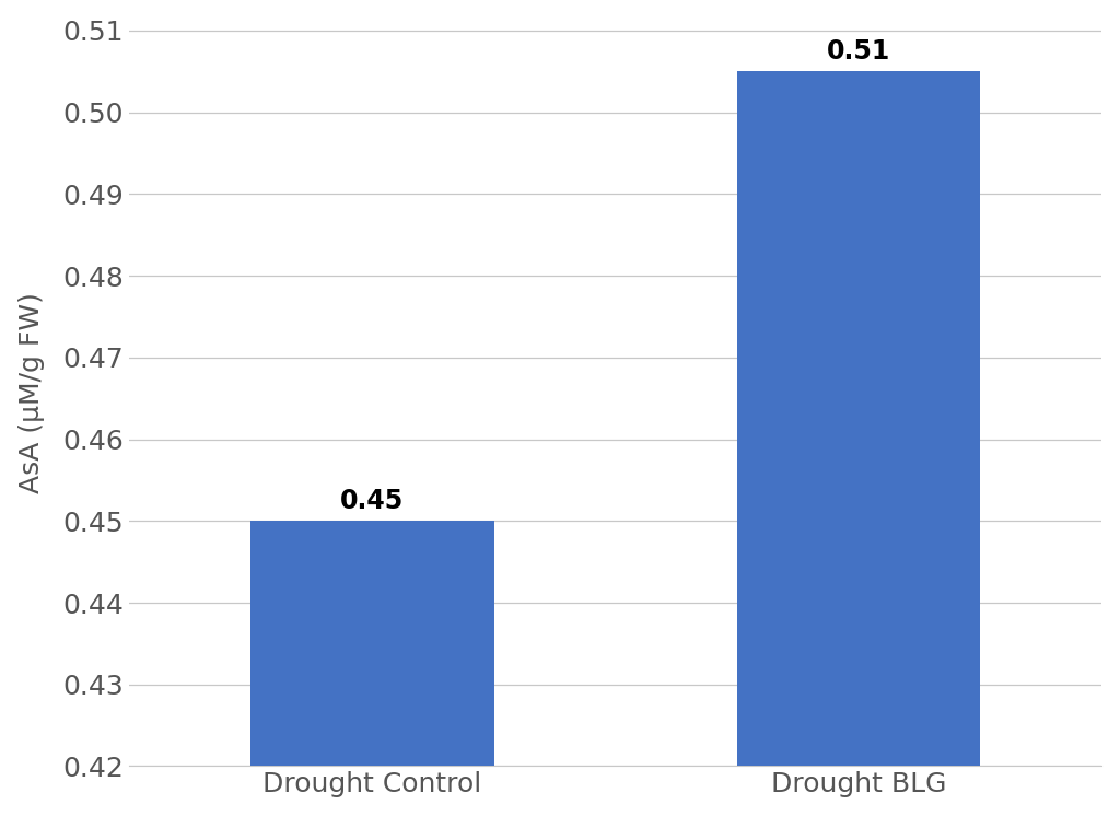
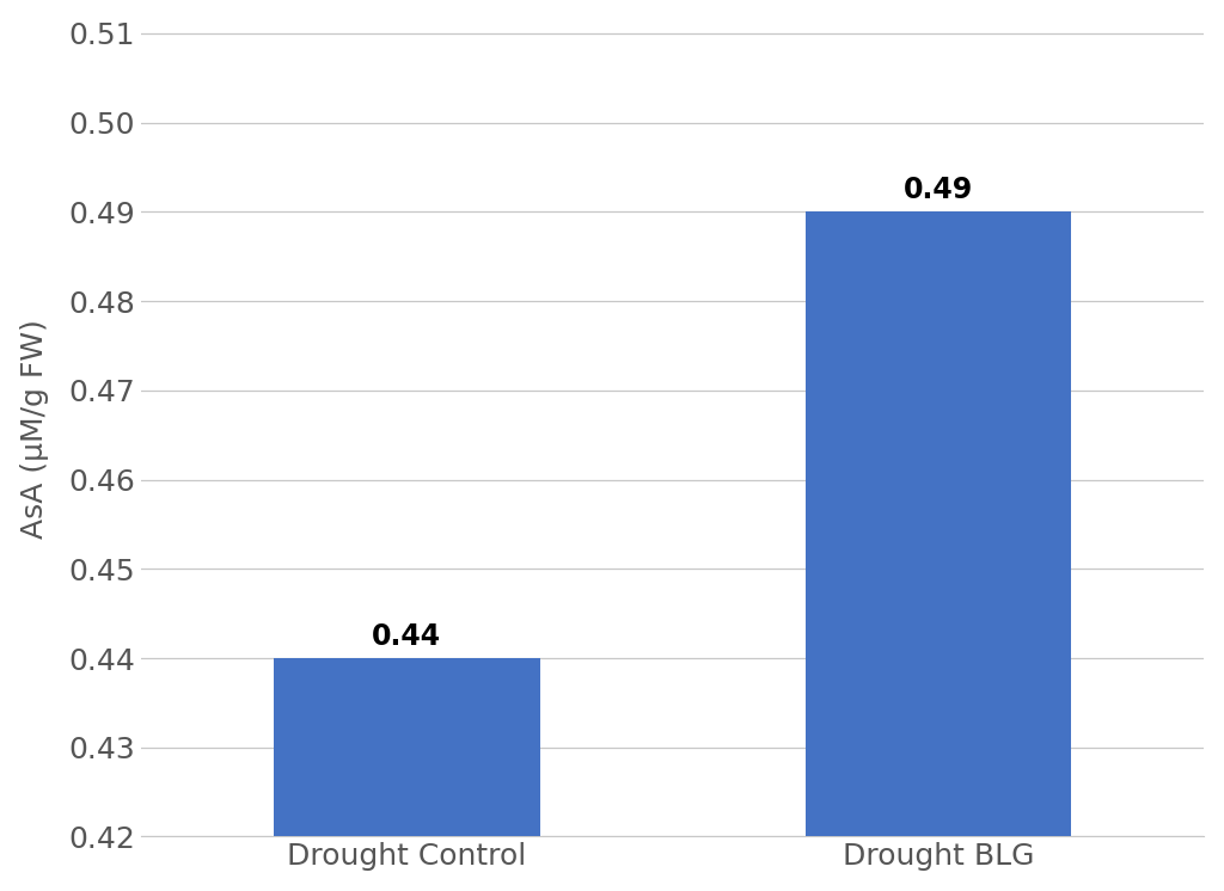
Drought Control: 0.45 -> 0.44
Drought BLG: 0.51 -> 0.49
